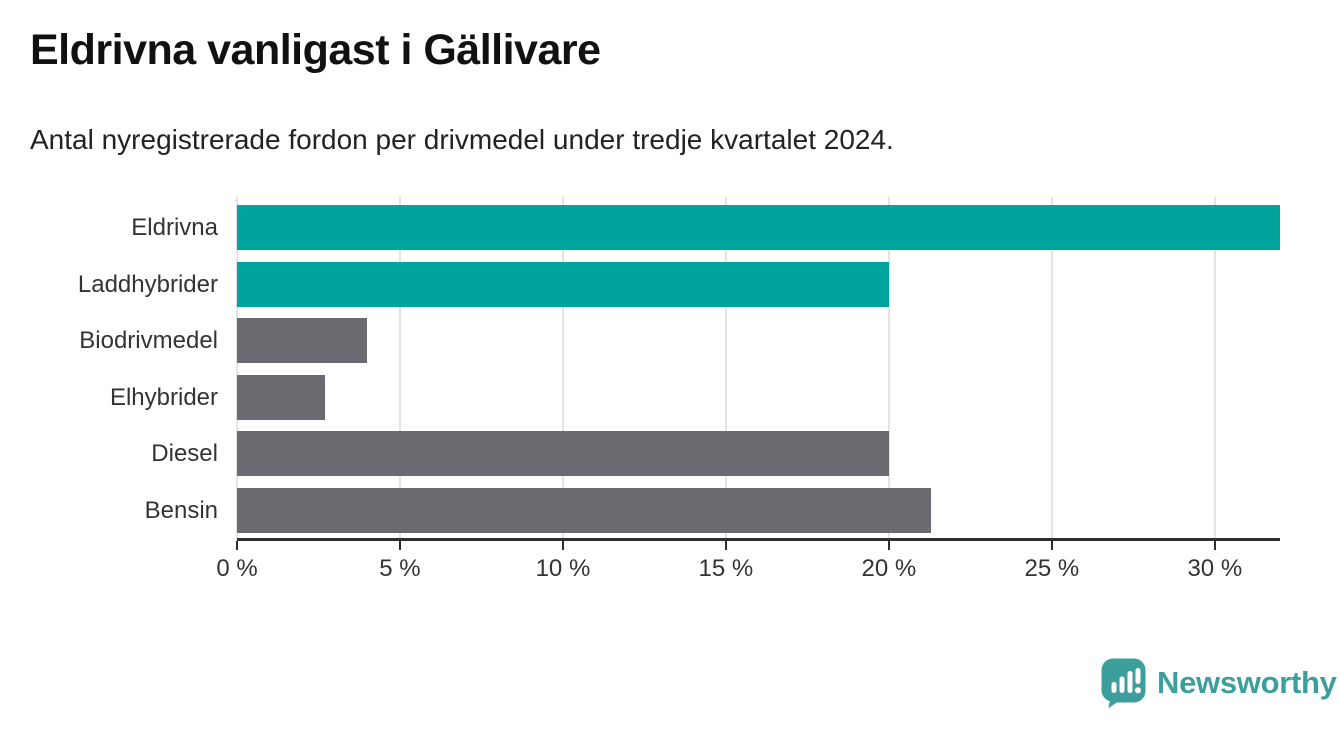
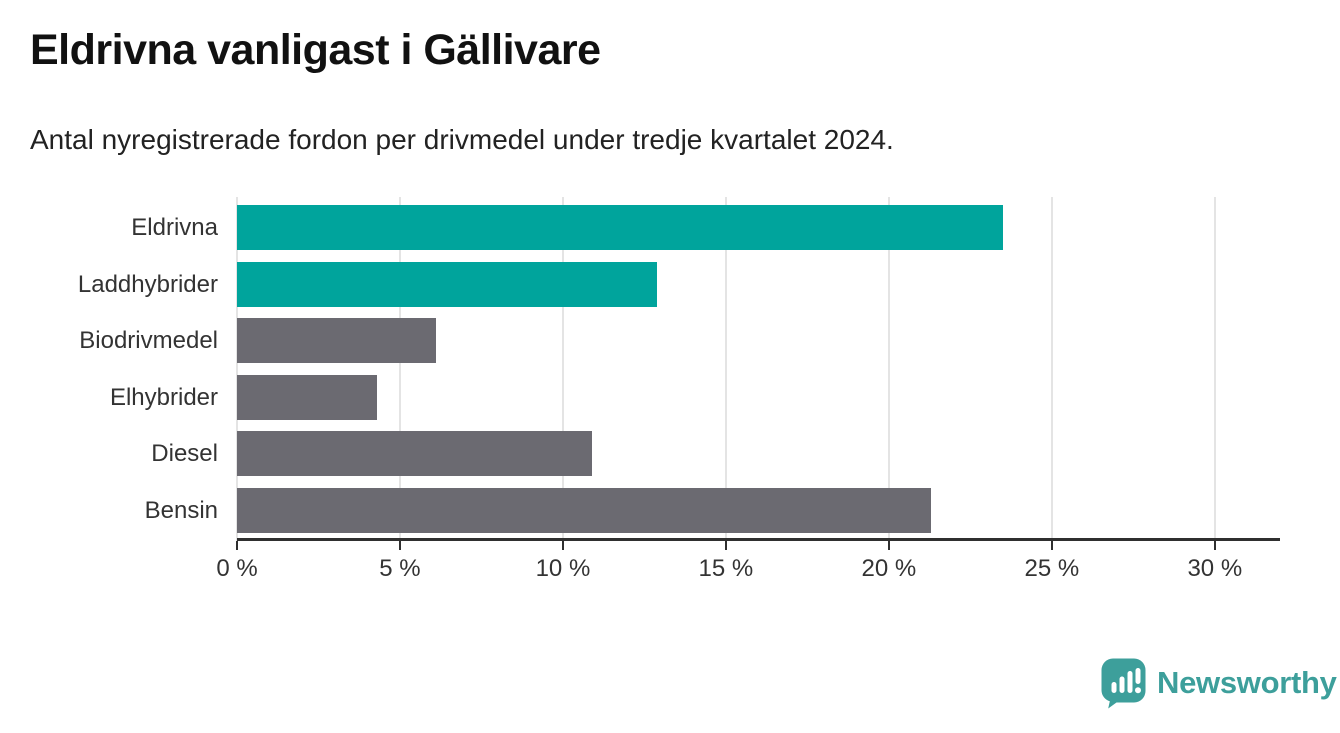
Eldrivna: 32.0% -> 23.5%
Laddhybrider: 20.0% -> 12.9%
Biodrivmedel: 4.0% -> 6.1%
Elhybrider: 2.7% -> 4.3%
Diesel: 20.0% -> 10.9%
